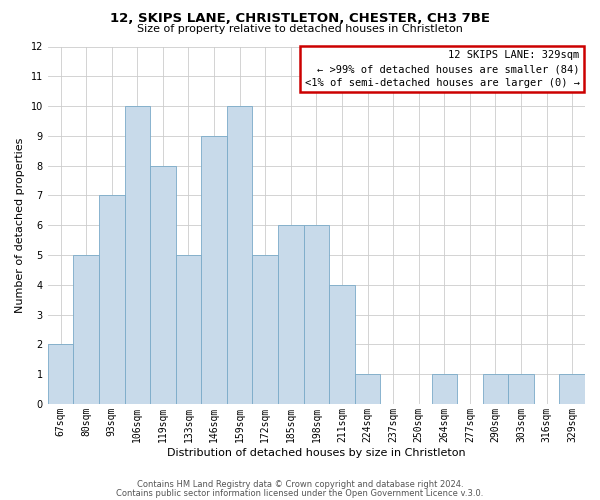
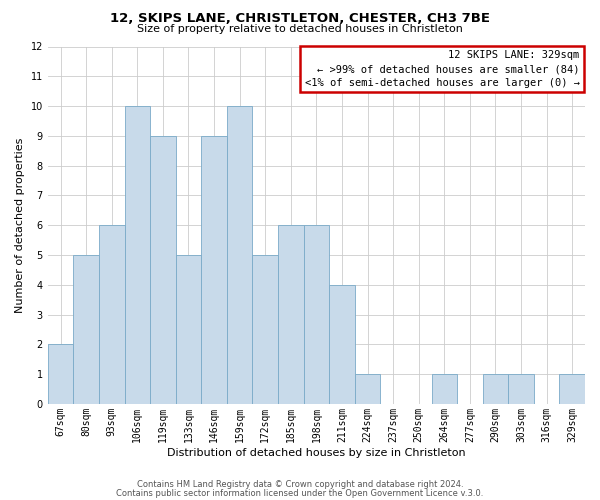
93sqm: 7 -> 6
119sqm: 8 -> 9
